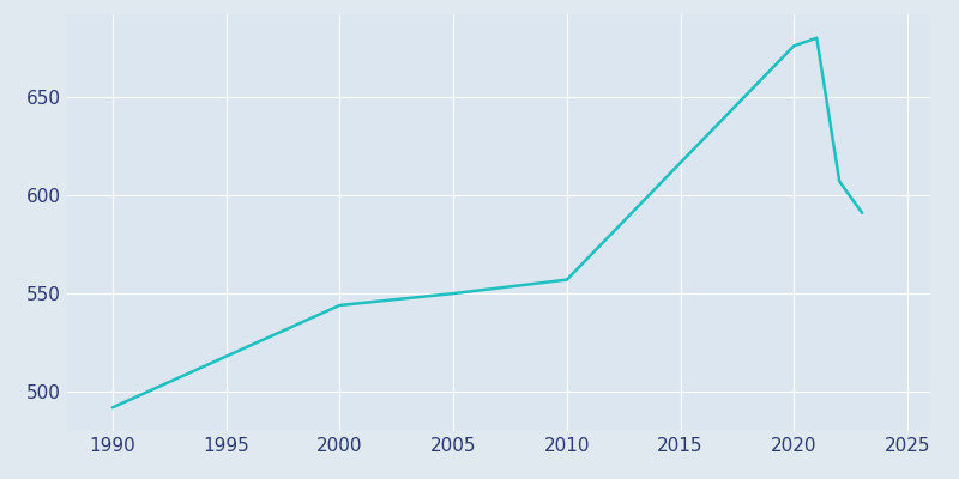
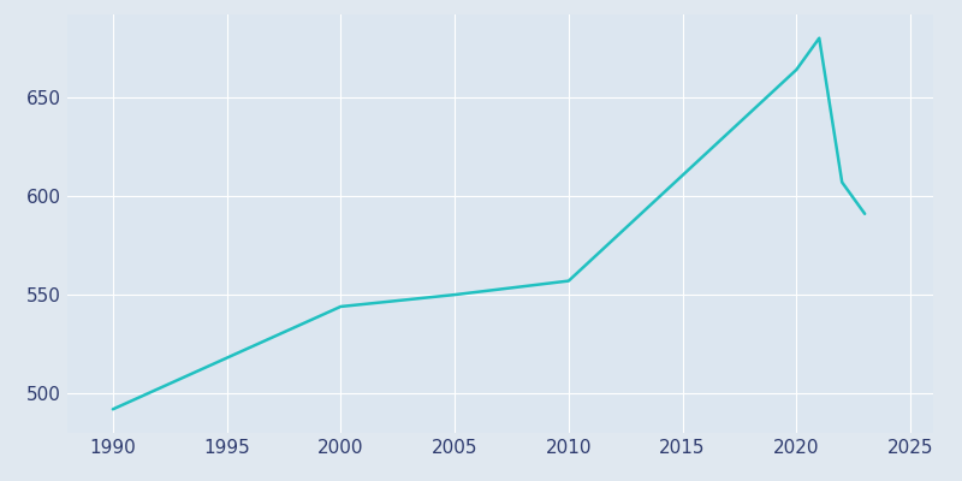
2020: 676 -> 664
